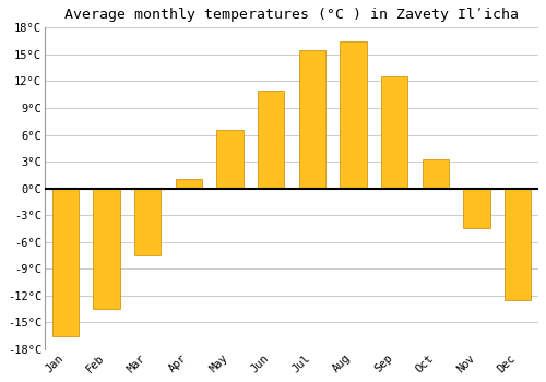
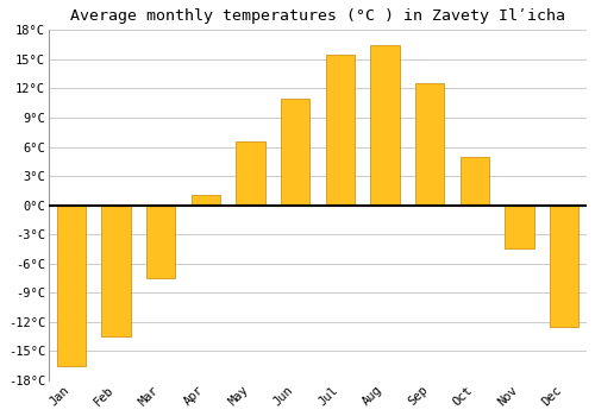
Oct: 3.2°C -> 5.0°C
